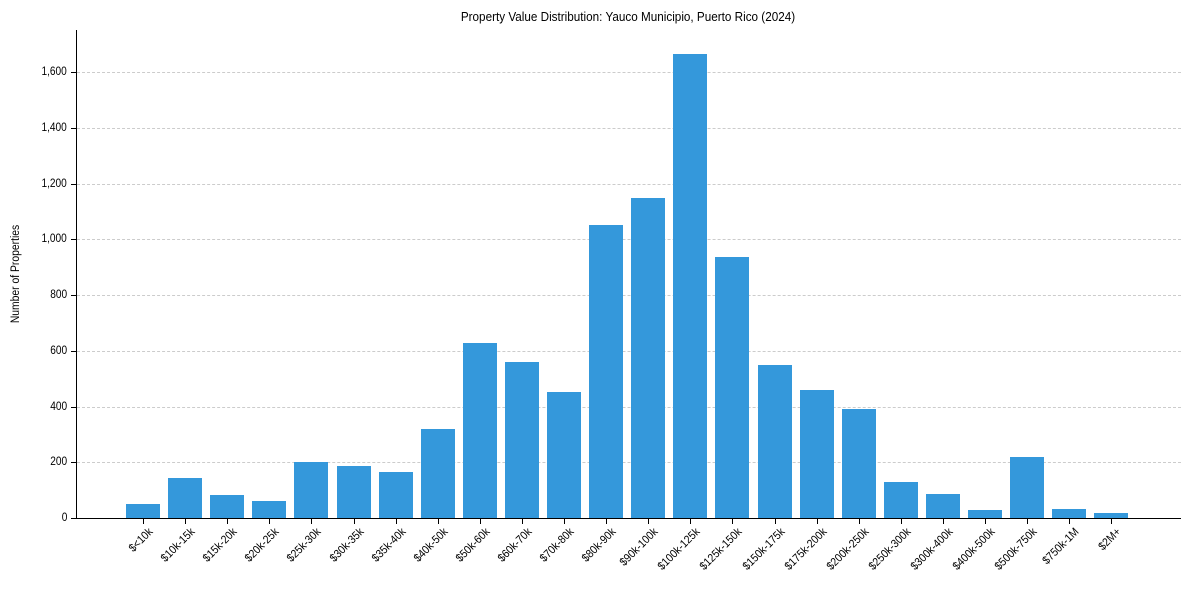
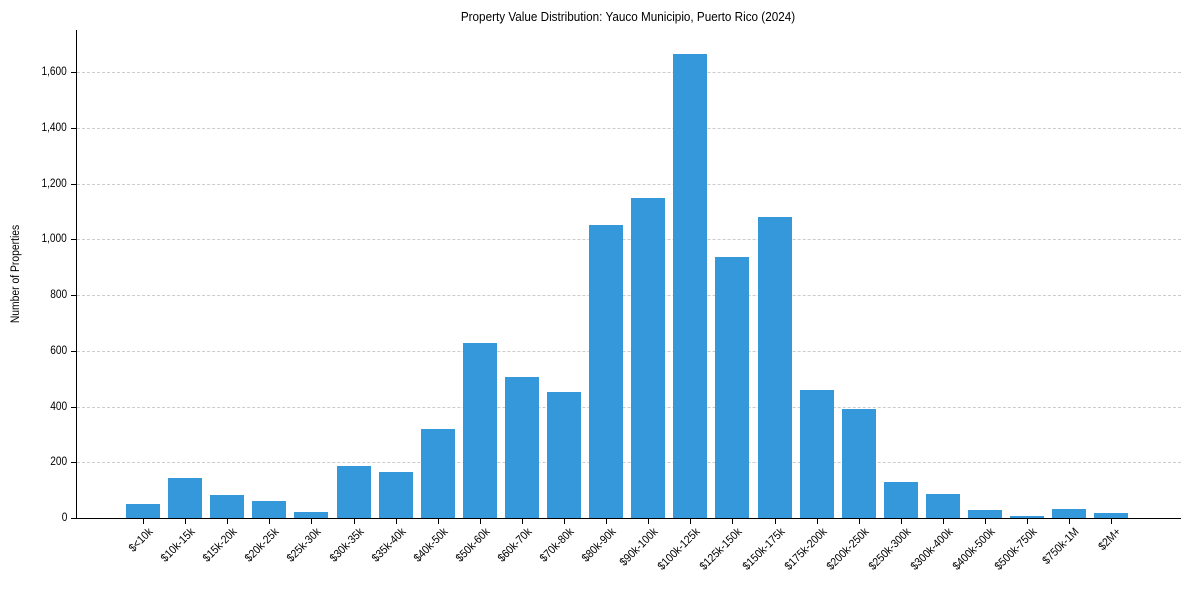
$25k-30k: 200 -> 20
$60k-70k: 560 -> 510
$150k-175k: 550 -> 1080
$500k-750k: 220 -> 10
